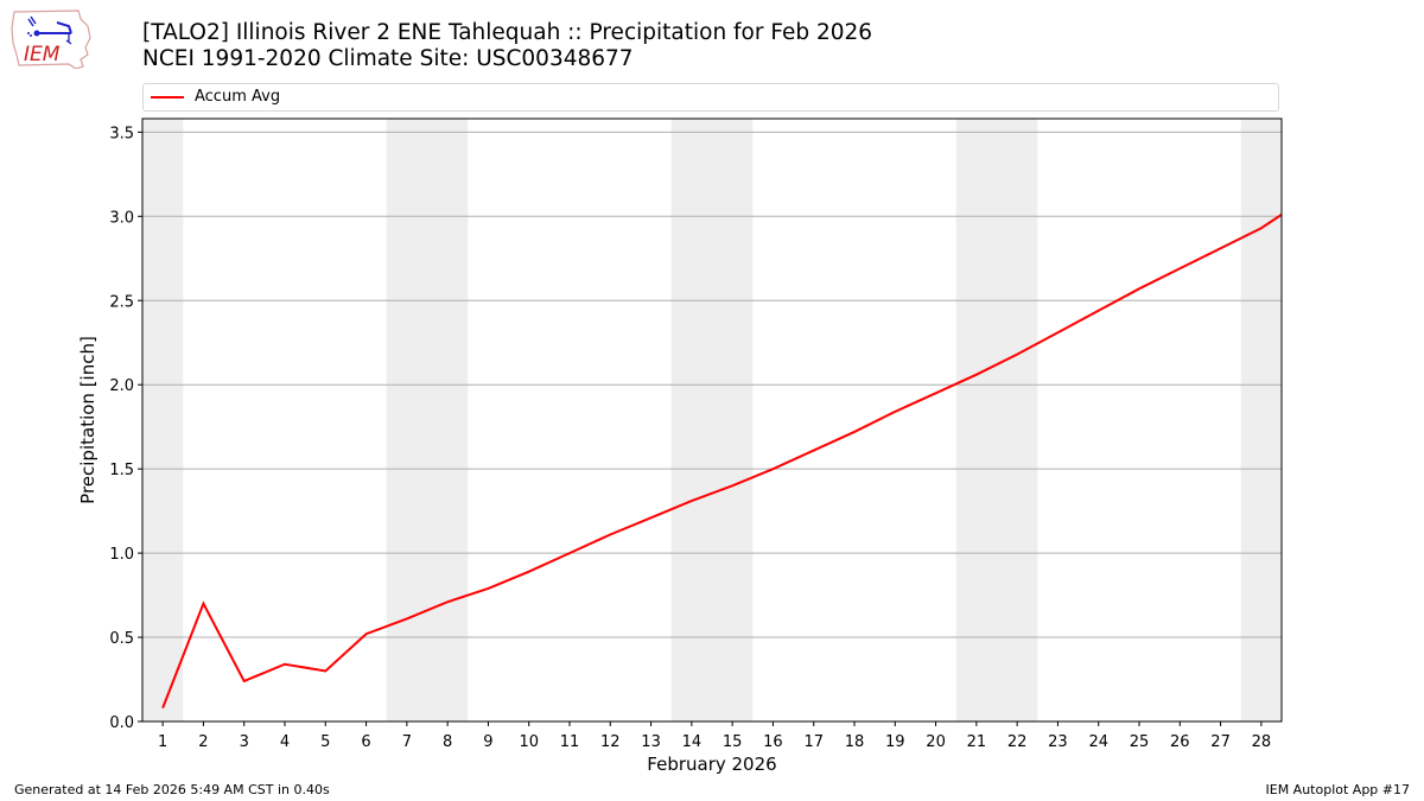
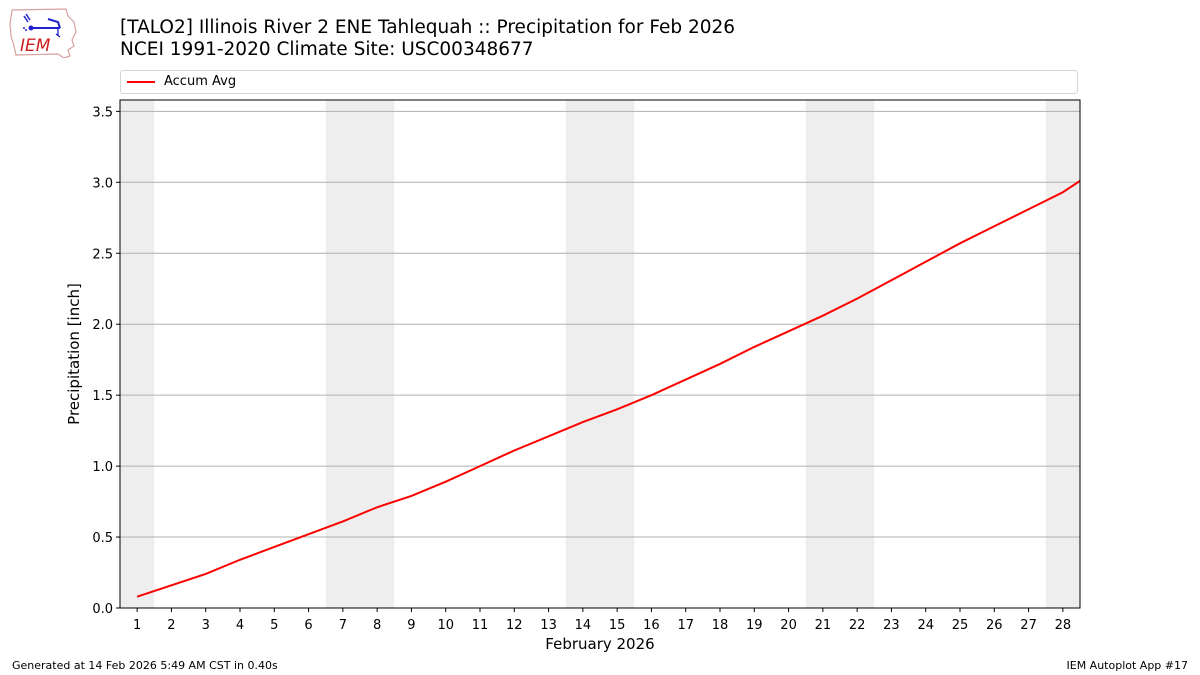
2: 0.70 -> 0.16
5: 0.30 -> 0.43
